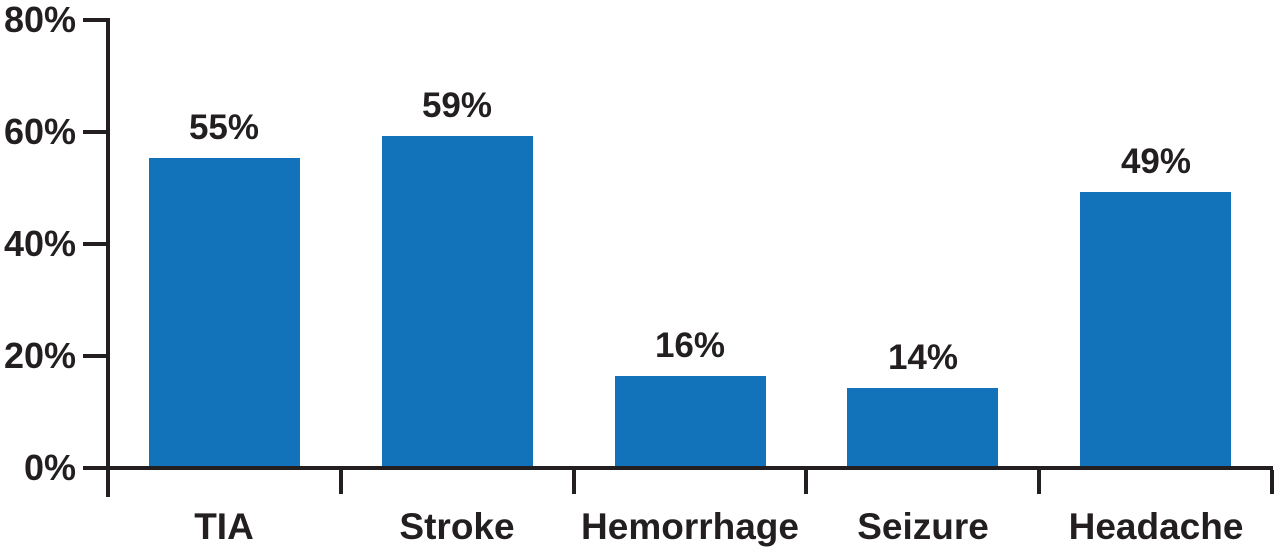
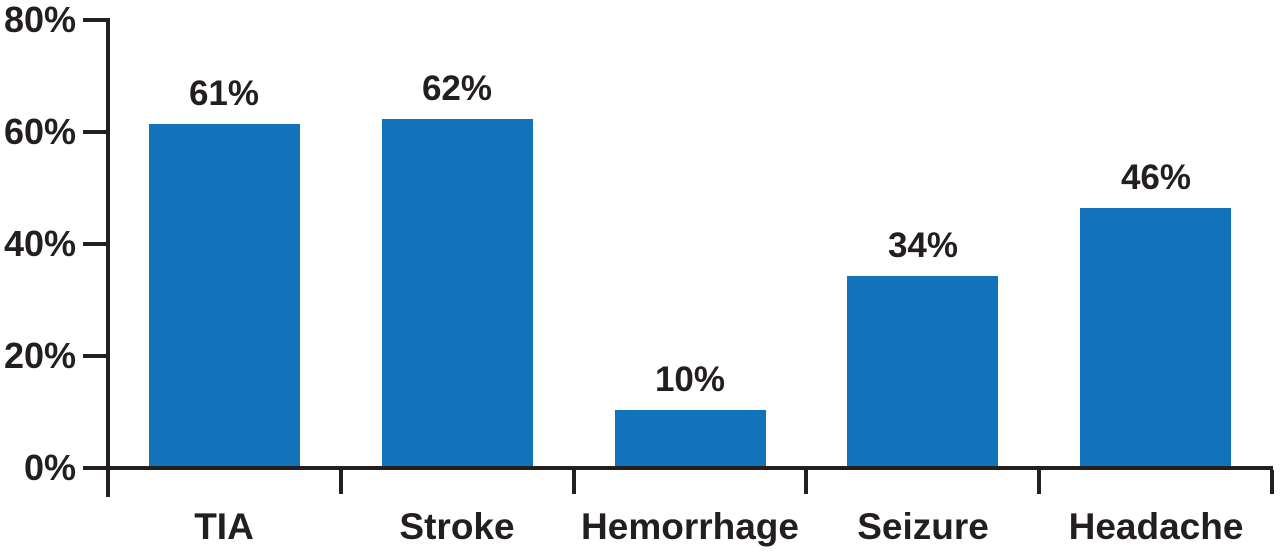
TIA: 55% -> 61%
Stroke: 59% -> 62%
Hemorrhage: 16% -> 10%
Seizure: 14% -> 34%
Headache: 49% -> 46%
